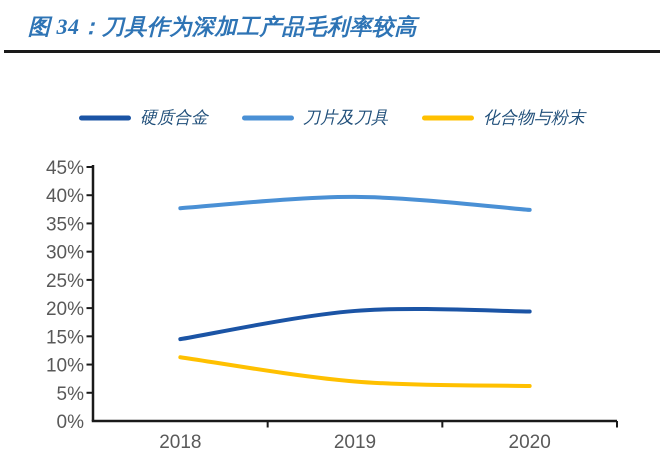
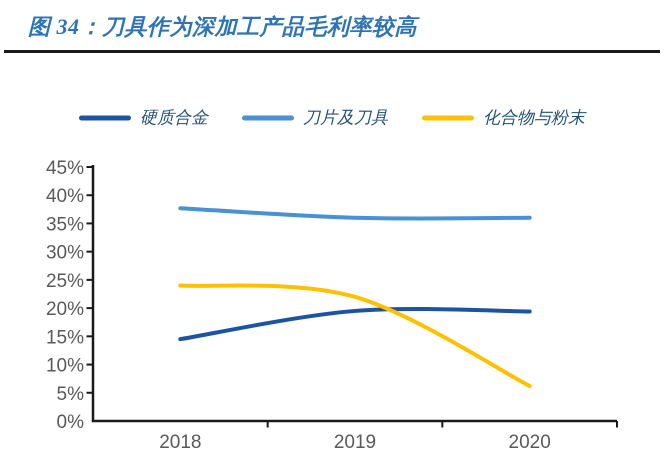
化合物与粉末/2018: 11% -> 24%
刀片及刀具/2019: 40% -> 36%
化合物与粉末/2019: 7% -> 22%
刀片及刀具/2020: 37% -> 36%
